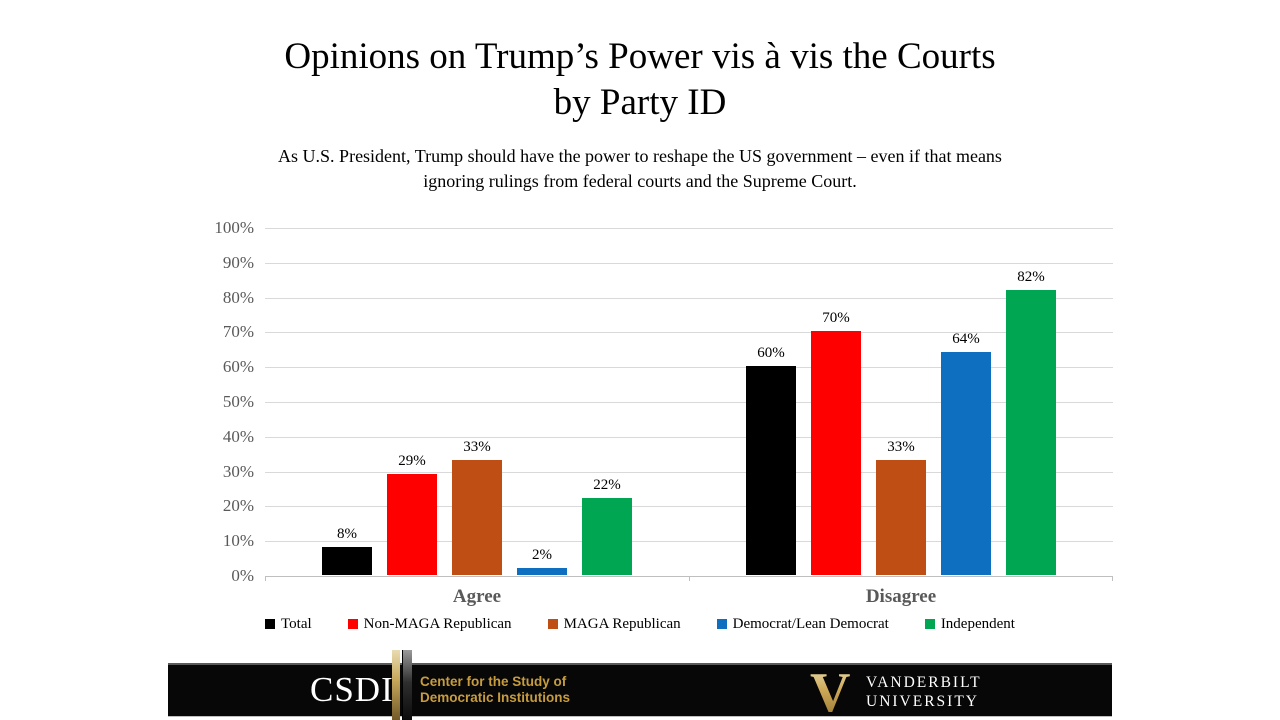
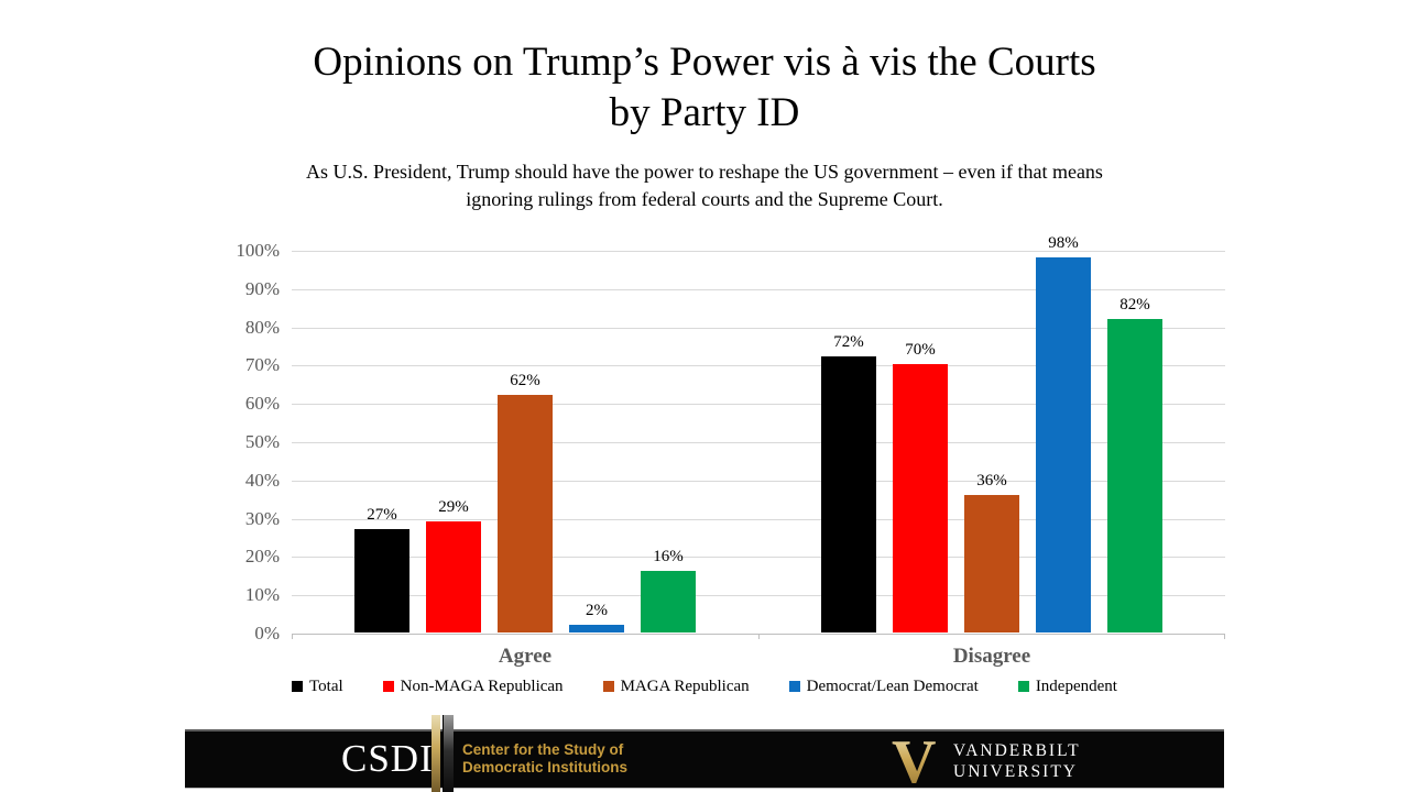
Total/Agree: 8% -> 27%
MAGA Republican/Agree: 33% -> 62%
Independent/Agree: 22% -> 16%
Total/Disagree: 60% -> 72%
MAGA Republican/Disagree: 33% -> 36%
Democrat/Lean Democrat/Disagree: 64% -> 98%
